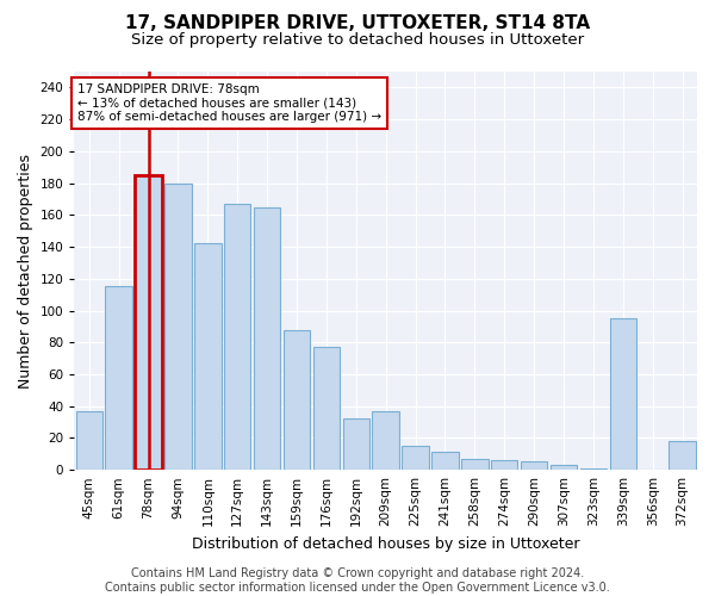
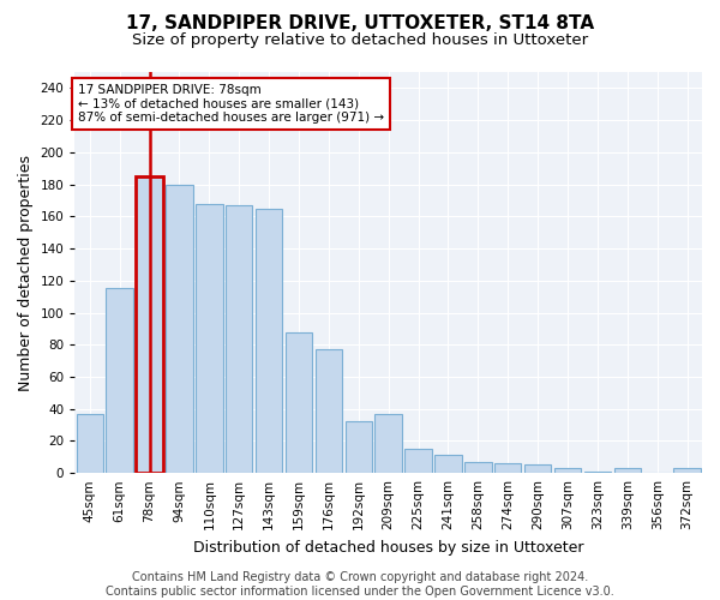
110sqm: 142 -> 168
339sqm: 95 -> 3
372sqm: 18 -> 3
